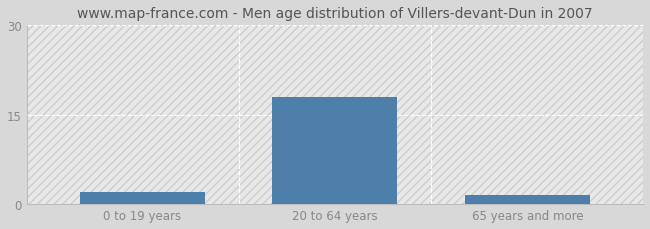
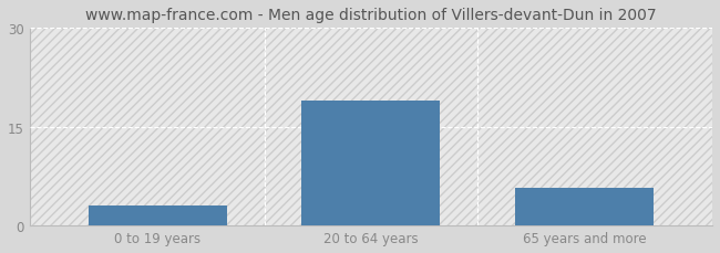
0 to 19 years: 2.0 -> 3.0
20 to 64 years: 18.0 -> 19.0
65 years and more: 1.5 -> 5.8
